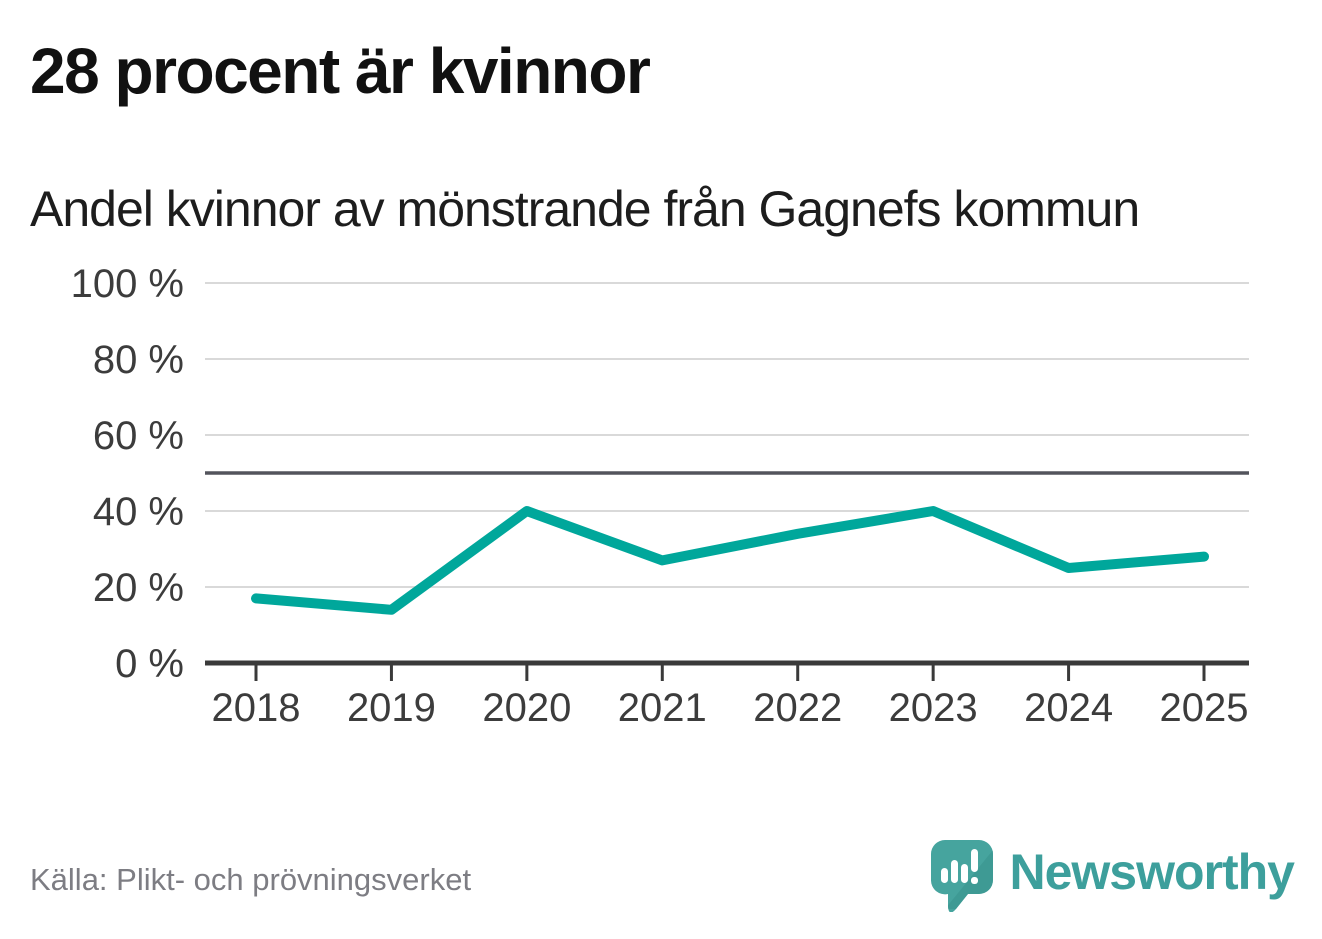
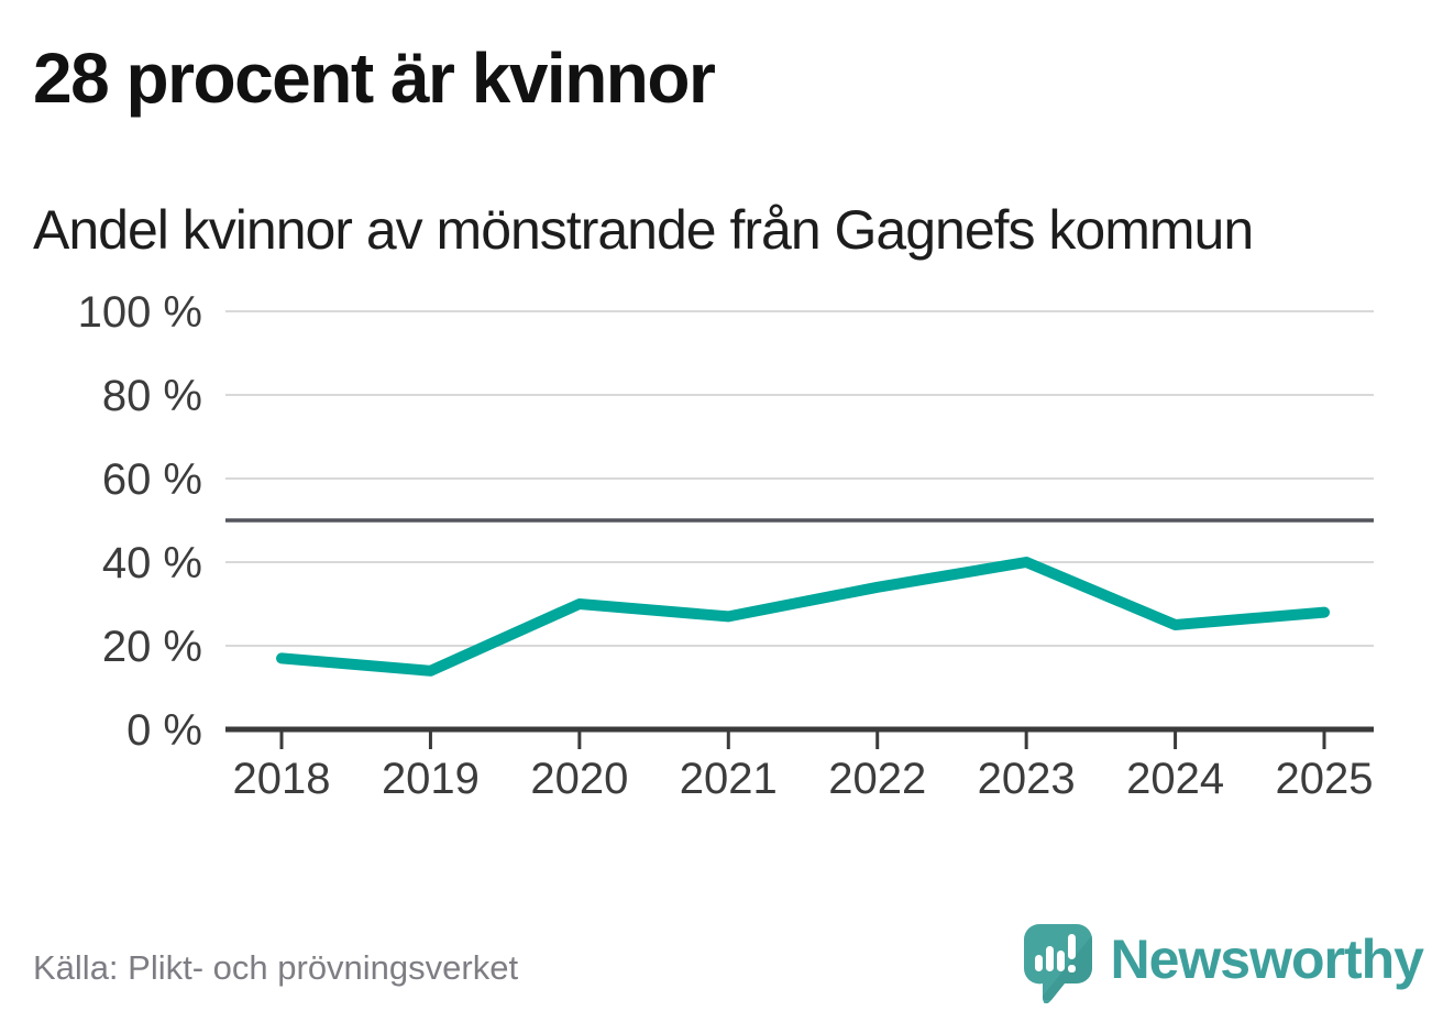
2020: 40% -> 30%
